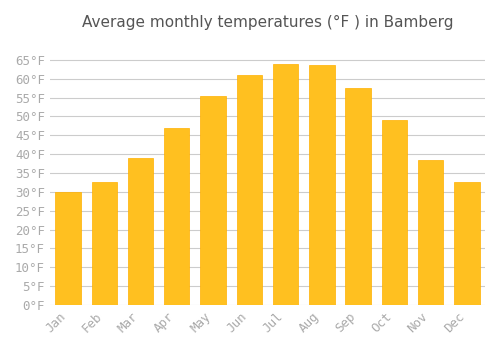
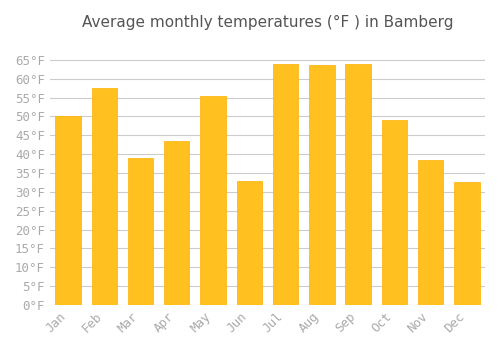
Jan: 30.0°F -> 50.0°F
Feb: 32.5°F -> 57.5°F
Apr: 47.0°F -> 43.5°F
Jun: 61.0°F -> 33.0°F
Sep: 57.5°F -> 64.0°F
